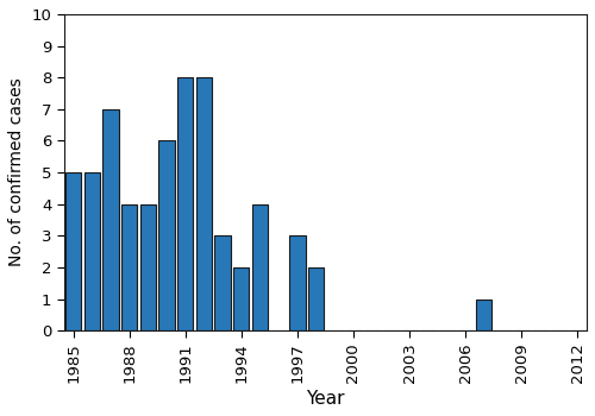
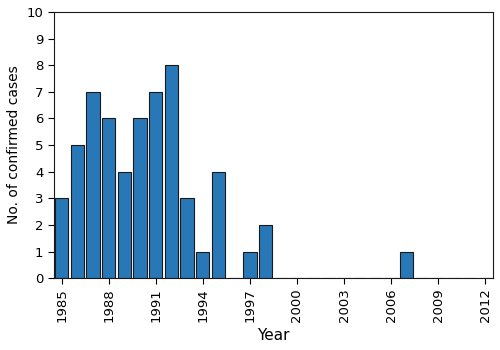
1985: 5 -> 3
1988: 4 -> 6
1991: 8 -> 7
1994: 2 -> 1
1997: 3 -> 1
